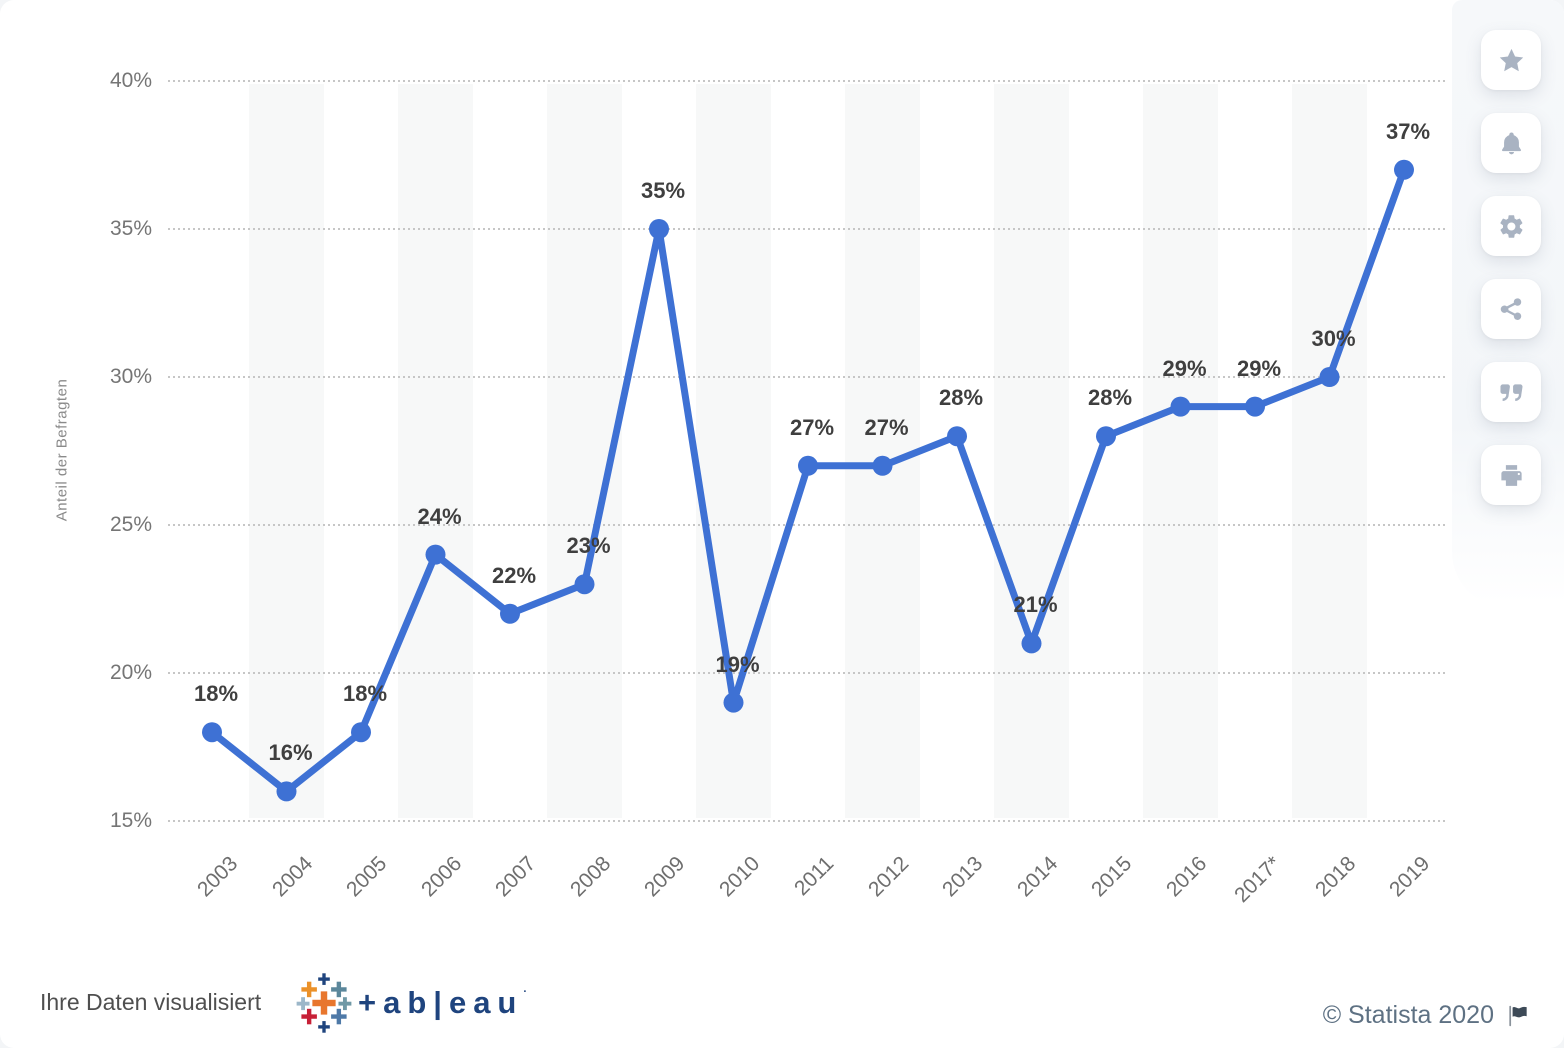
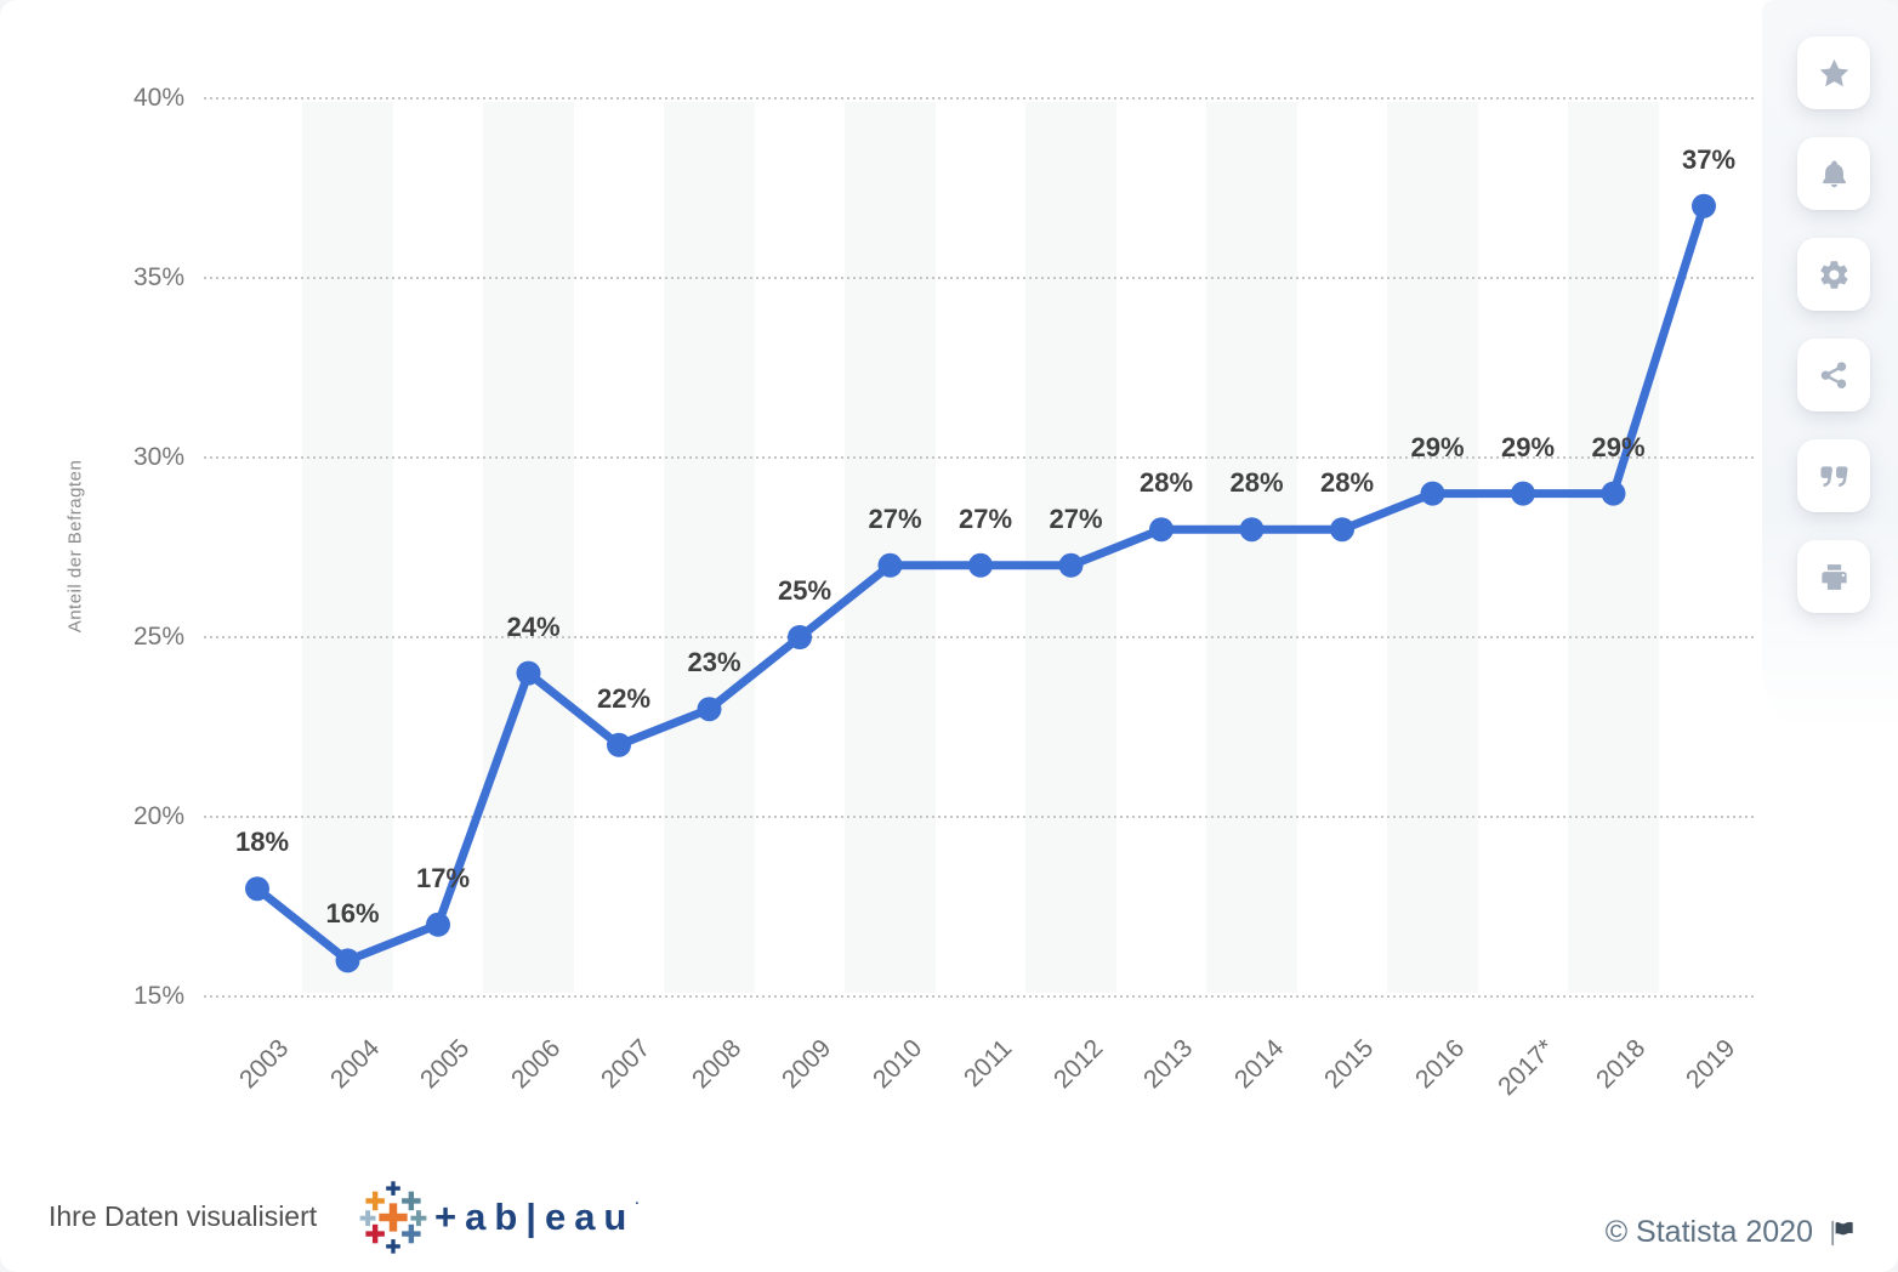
2005: 18% -> 17%
2009: 35% -> 25%
2010: 19% -> 27%
2014: 21% -> 28%
2018: 30% -> 29%
